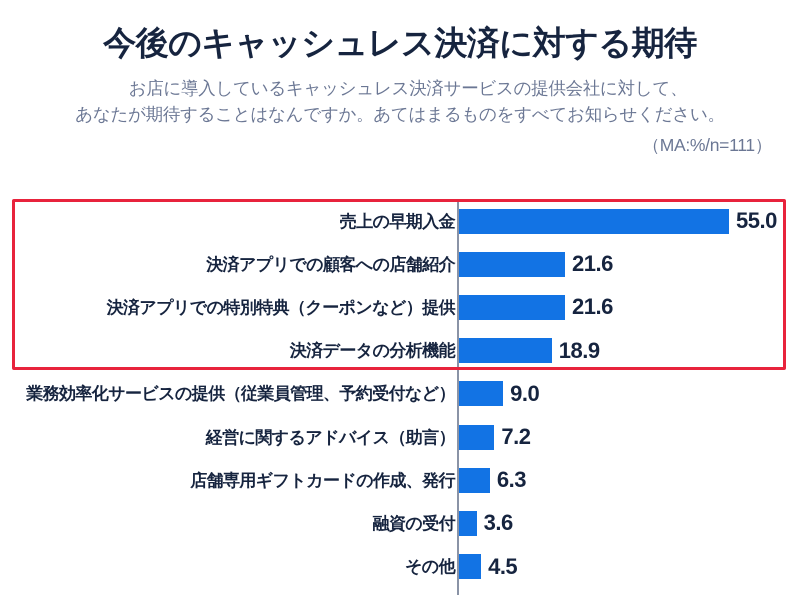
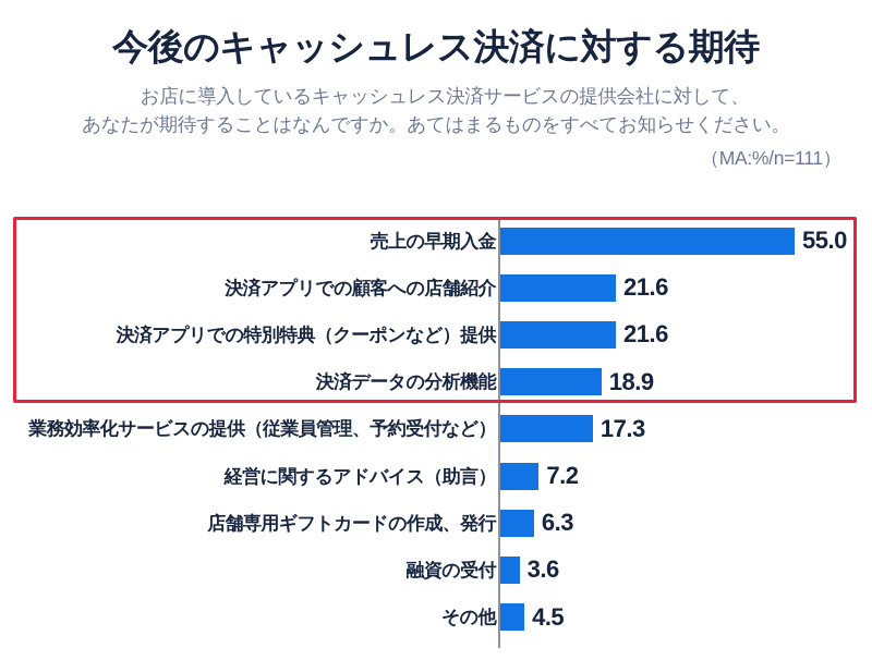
業務効率化サービスの提供（従業員管理、予約受付など）: 9.0 -> 17.3
